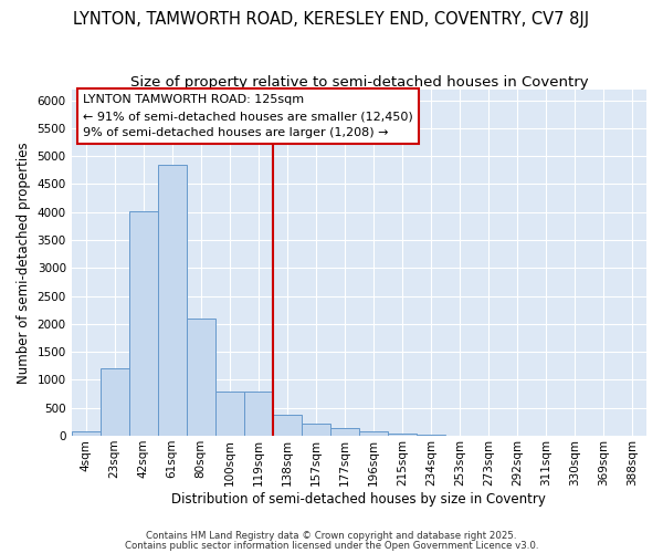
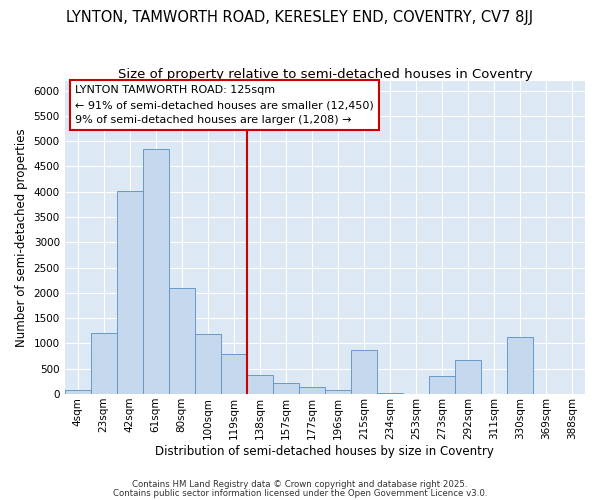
100sqm: 800 -> 1180
215sqm: 40 -> 880
273sqm: 0 -> 360
292sqm: 0 -> 680
330sqm: 0 -> 1120
